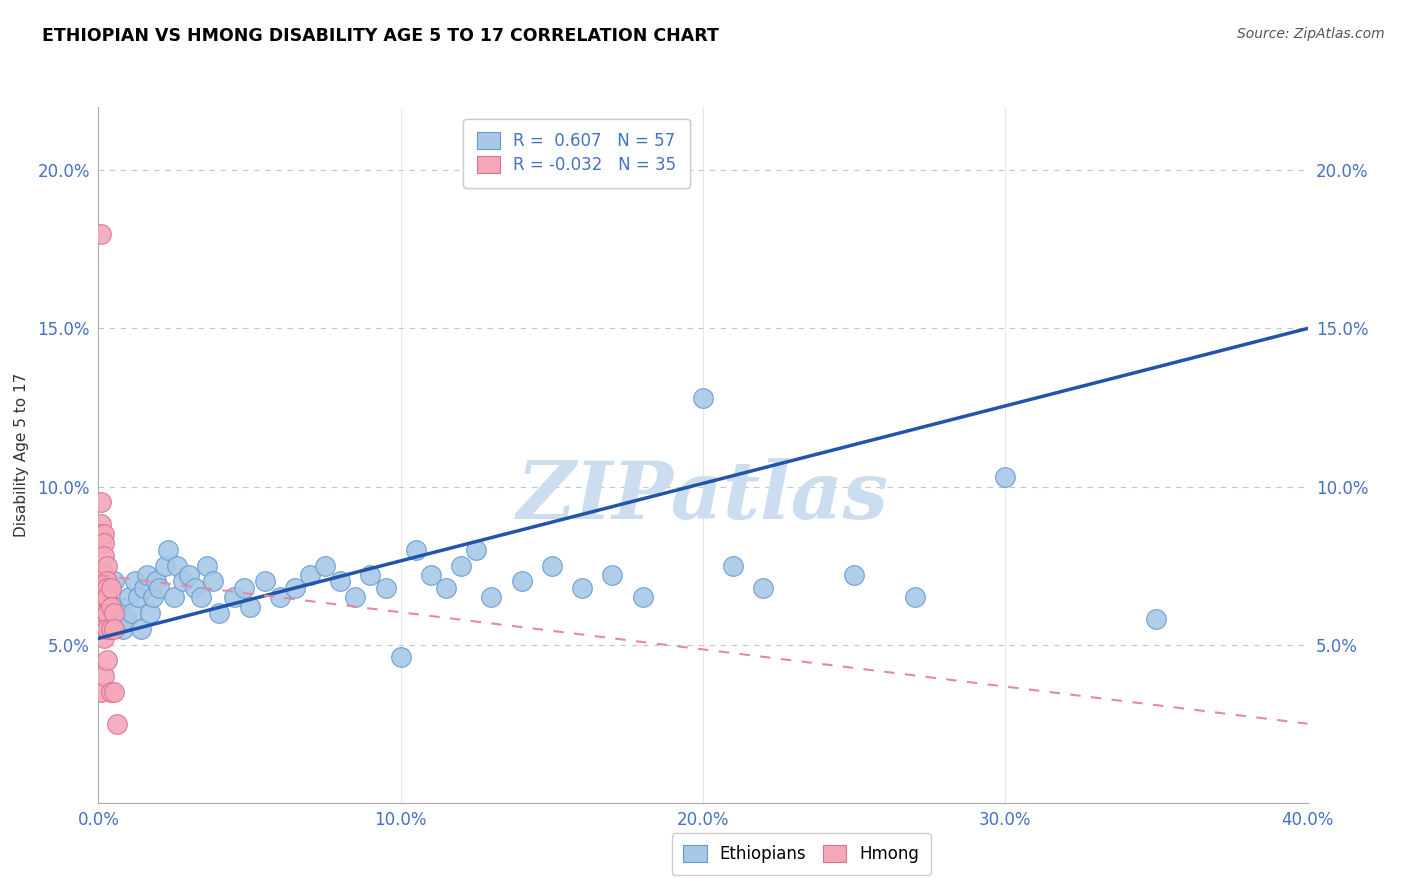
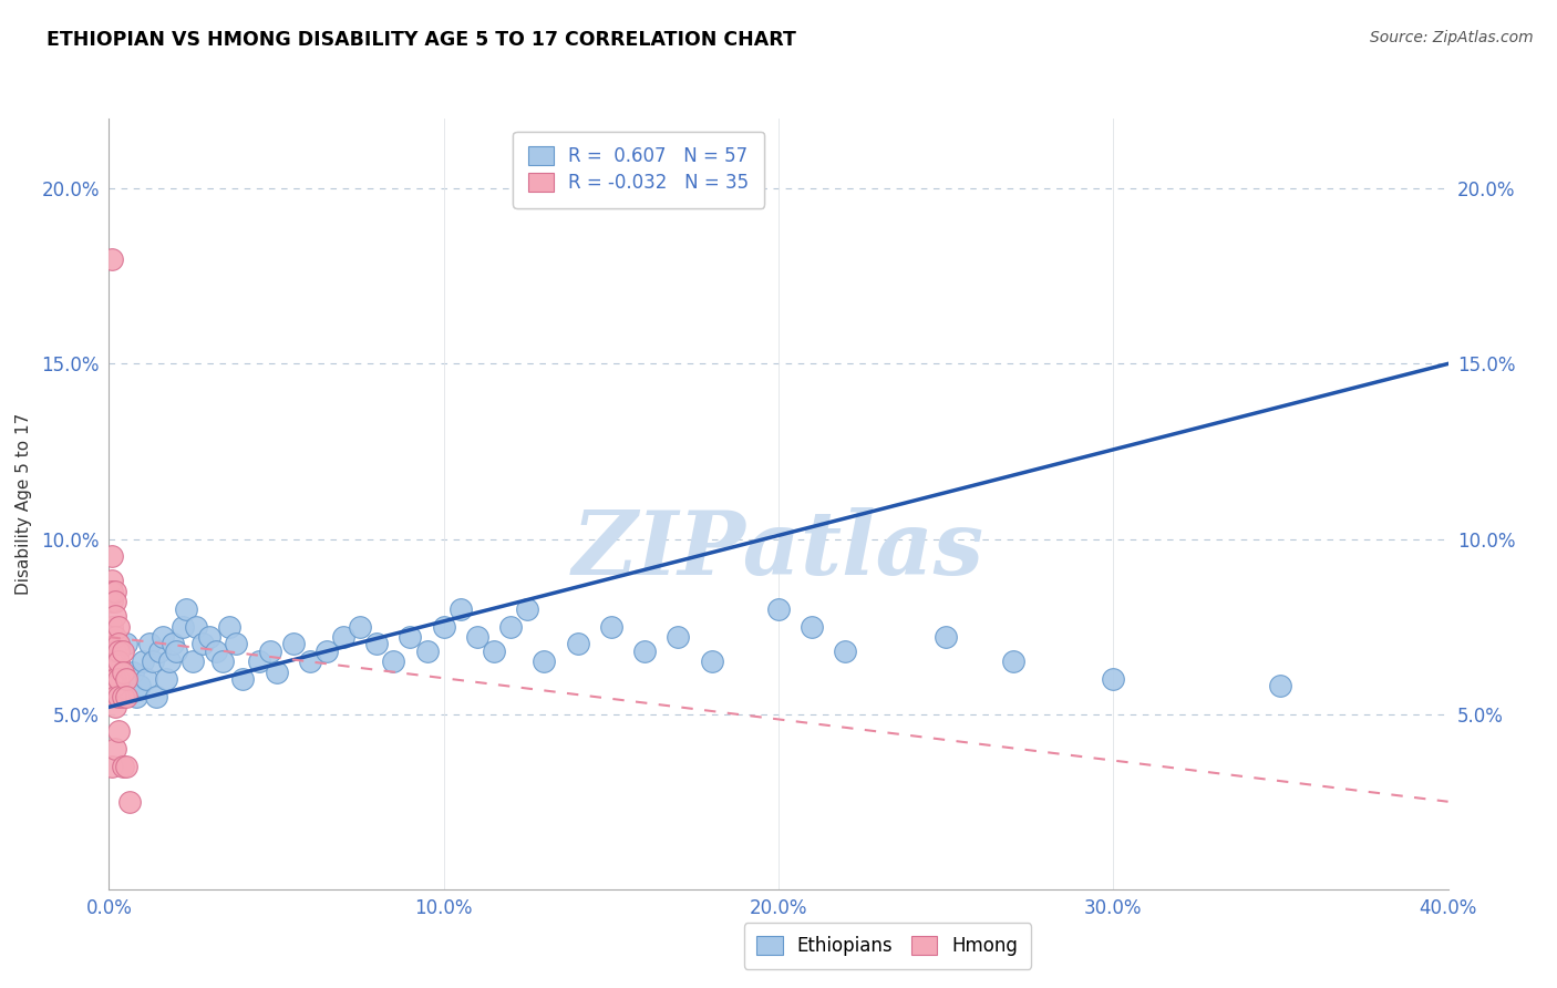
Ethiopians/10.0%: 4.6% -> 7.5%
Ethiopians/20.0%: 12.8% -> 8.0%
Ethiopians/30.0%: 10.3% -> 6.0%
